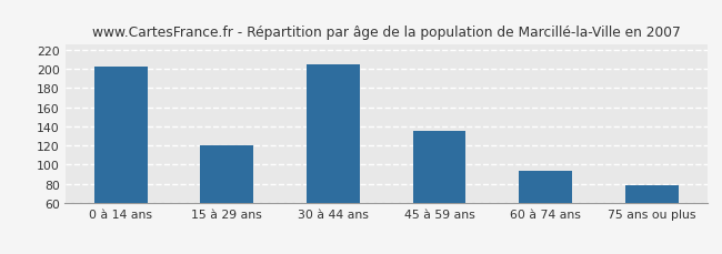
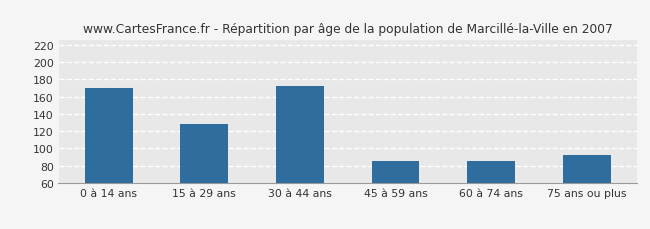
0 à 14 ans: 202 -> 170
15 à 29 ans: 120 -> 128
30 à 44 ans: 205 -> 172
45 à 59 ans: 135 -> 86
60 à 74 ans: 93 -> 86
75 ans ou plus: 79 -> 92
